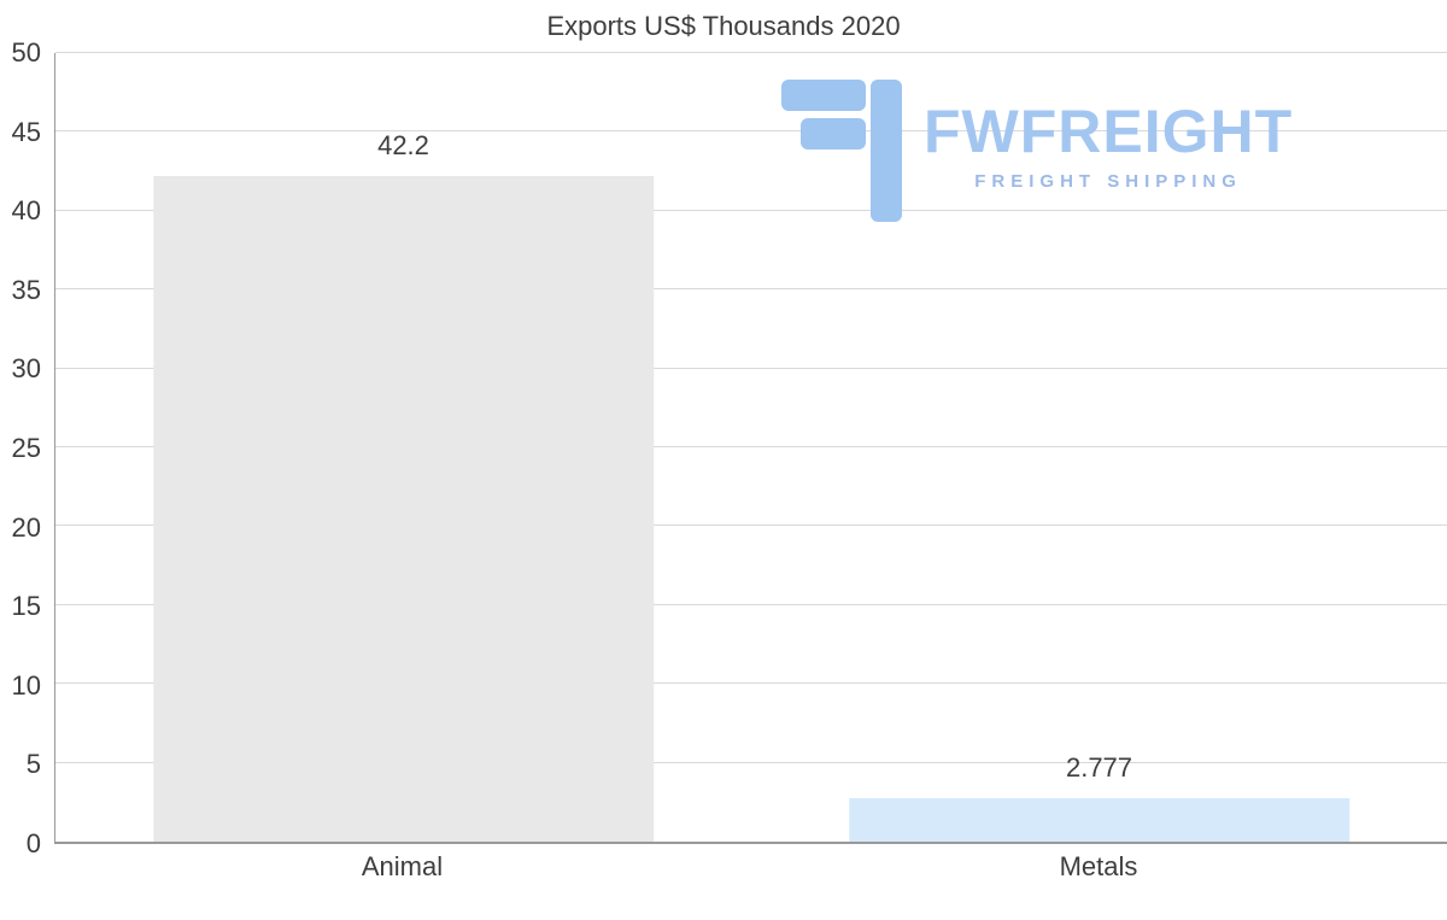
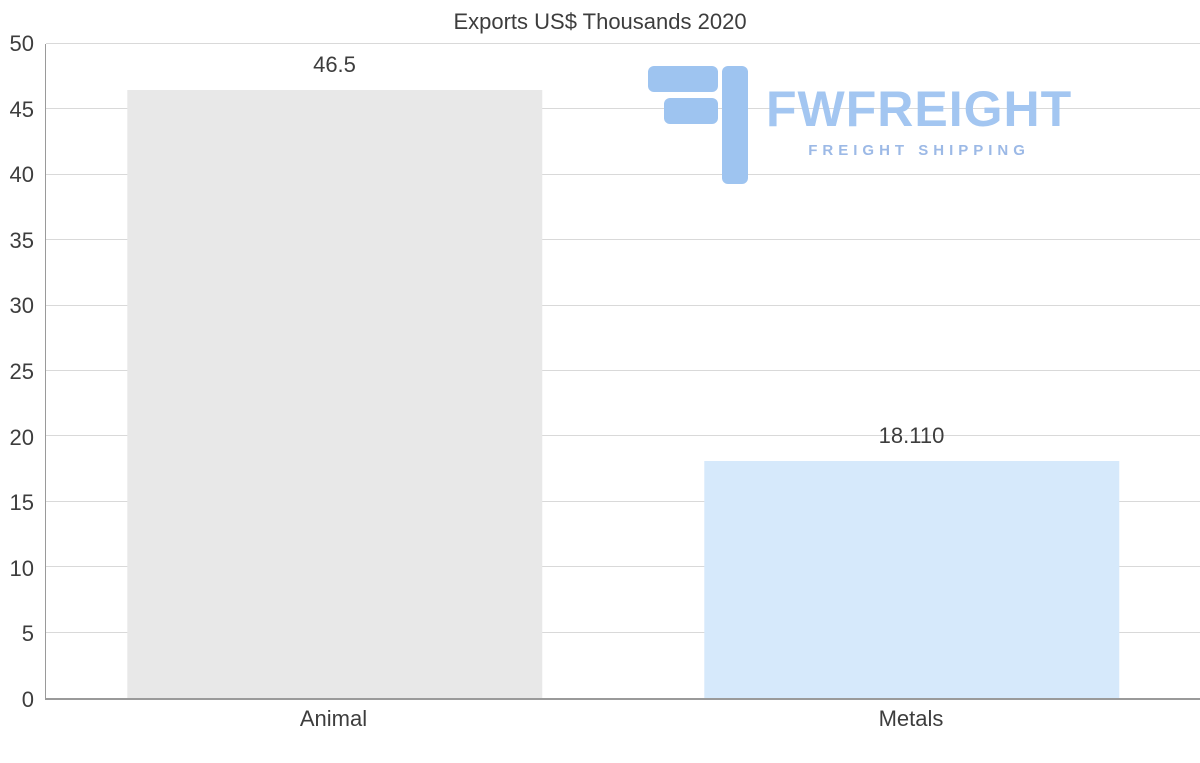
Animal: 42.2 -> 46.5
Metals: 2.777 -> 18.110
